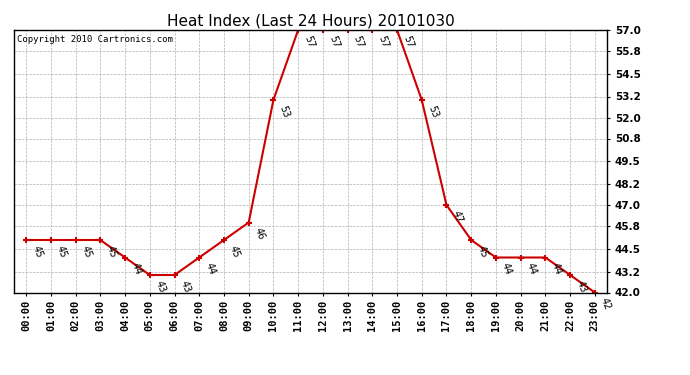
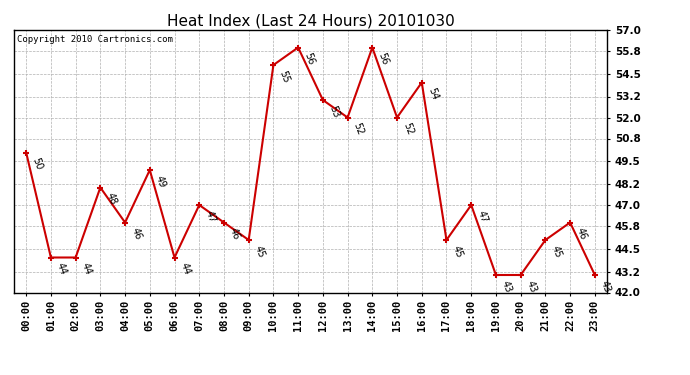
00:00: 45 -> 50
01:00: 45 -> 44
02:00: 45 -> 44
03:00: 45 -> 48
04:00: 44 -> 46
05:00: 43 -> 49
06:00: 43 -> 44
07:00: 44 -> 47
08:00: 45 -> 46
09:00: 46 -> 45
10:00: 53 -> 55
11:00: 57 -> 56
12:00: 57 -> 53
13:00: 57 -> 52
14:00: 57 -> 56
15:00: 57 -> 52
16:00: 53 -> 54
17:00: 47 -> 45
18:00: 45 -> 47
19:00: 44 -> 43
20:00: 44 -> 43
21:00: 44 -> 45
22:00: 43 -> 46
23:00: 42 -> 43
